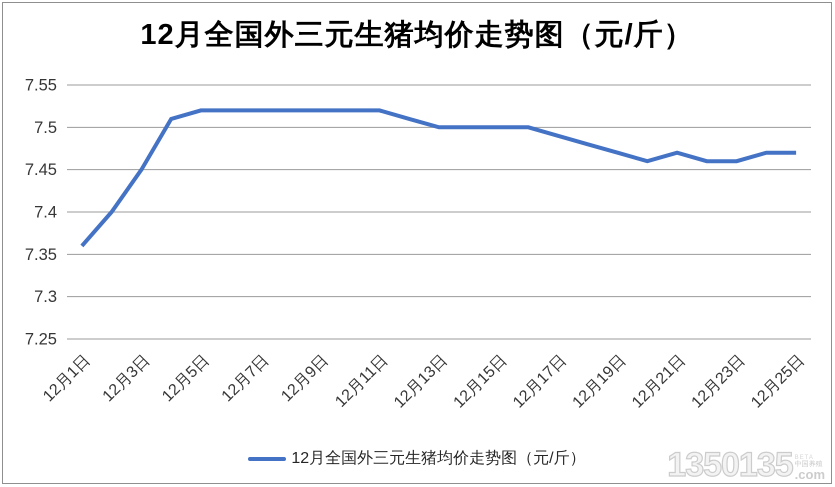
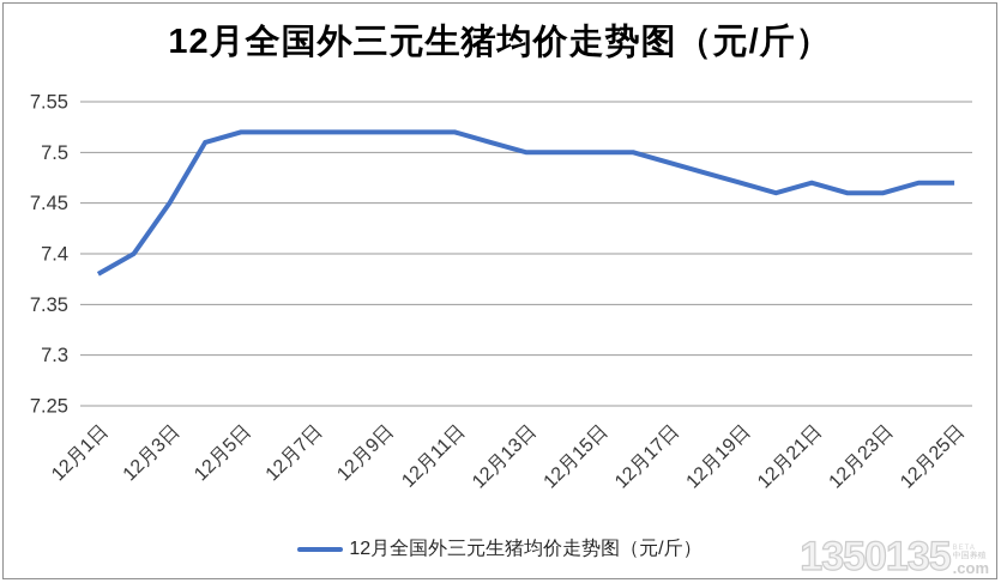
12月1日: 7.36 -> 7.38
